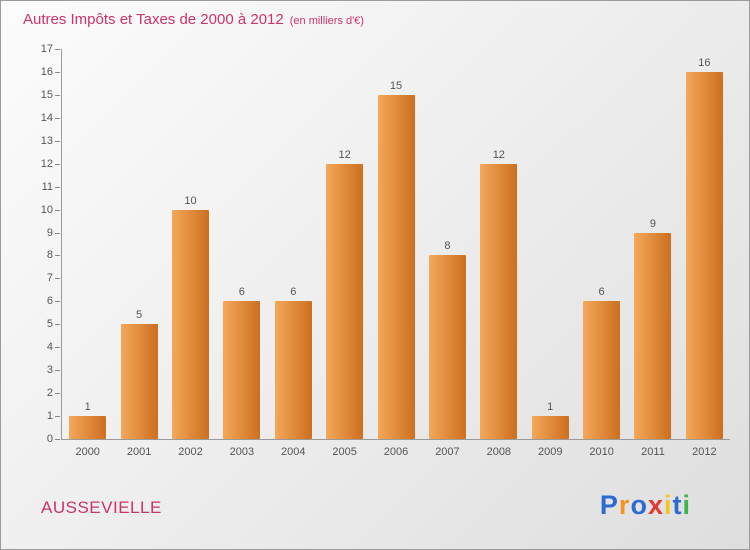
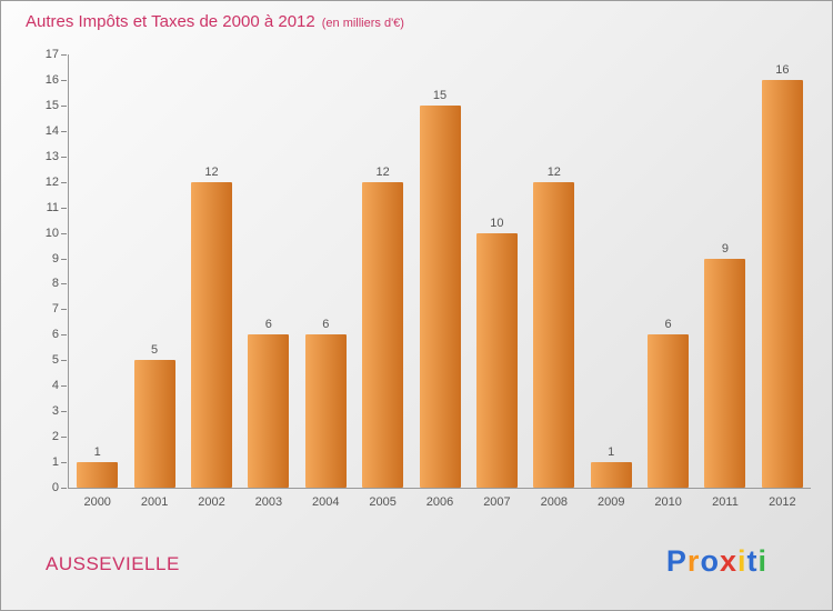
2002: 10 -> 12
2007: 8 -> 10
